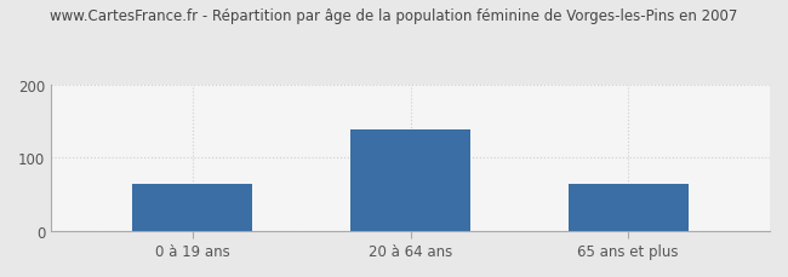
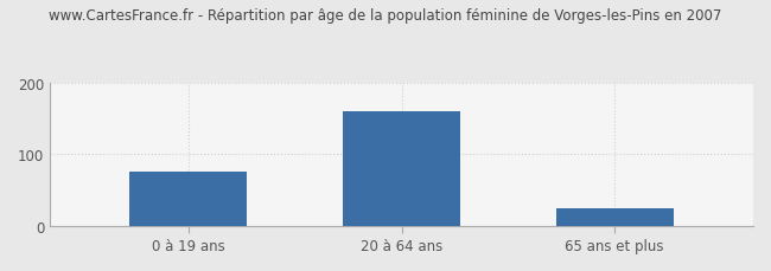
0 à 19 ans: 64 -> 75
20 à 64 ans: 138 -> 160
65 ans et plus: 64 -> 25
